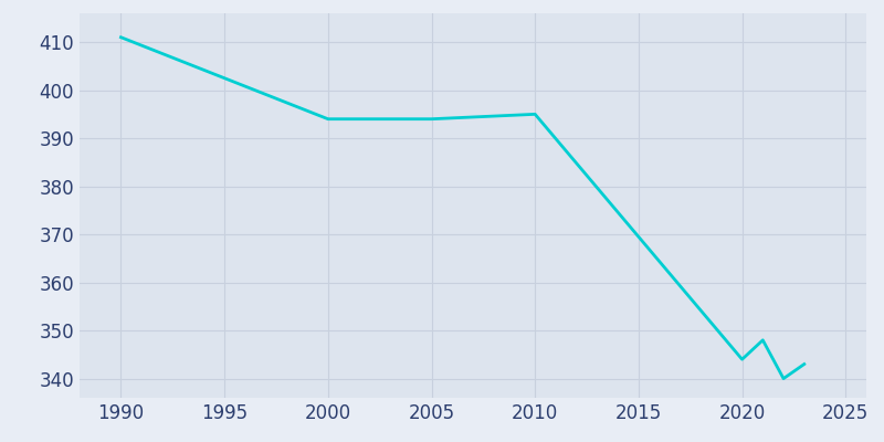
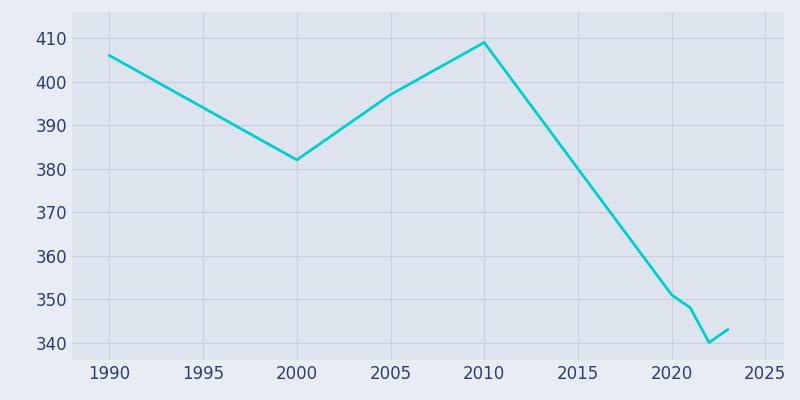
1990: 411 -> 406
2000: 394 -> 382
2005: 394 -> 397
2010: 395 -> 409
2020: 344 -> 351
